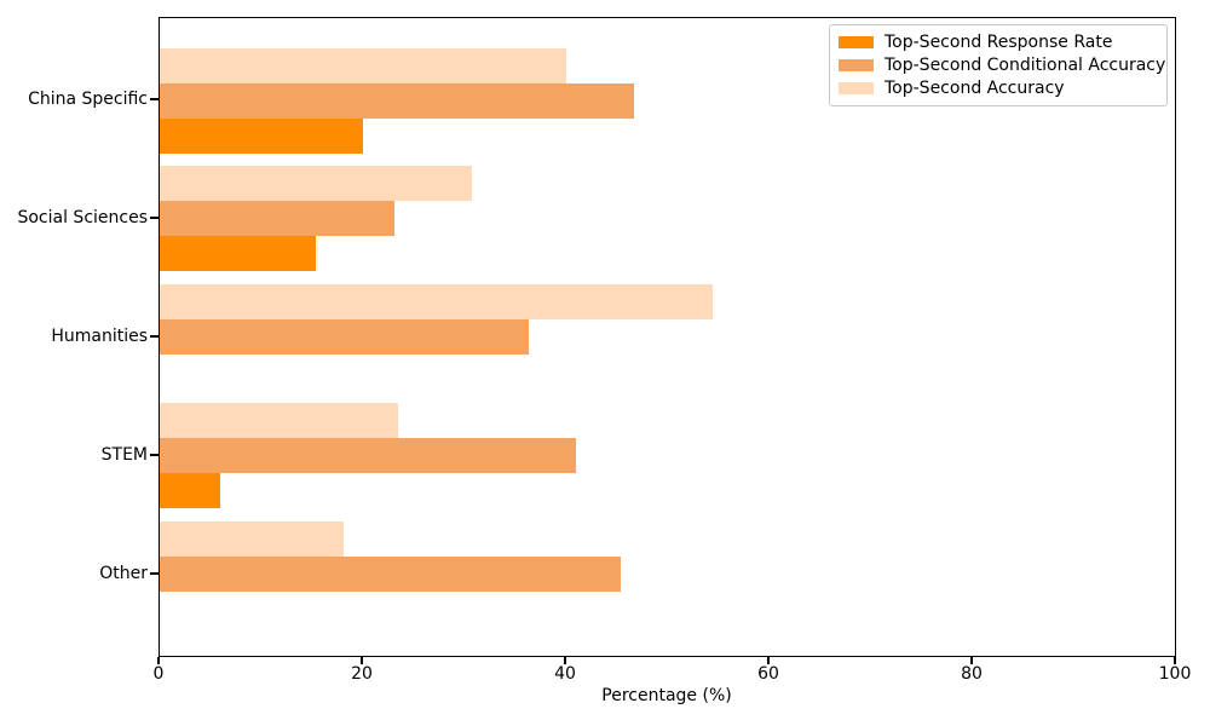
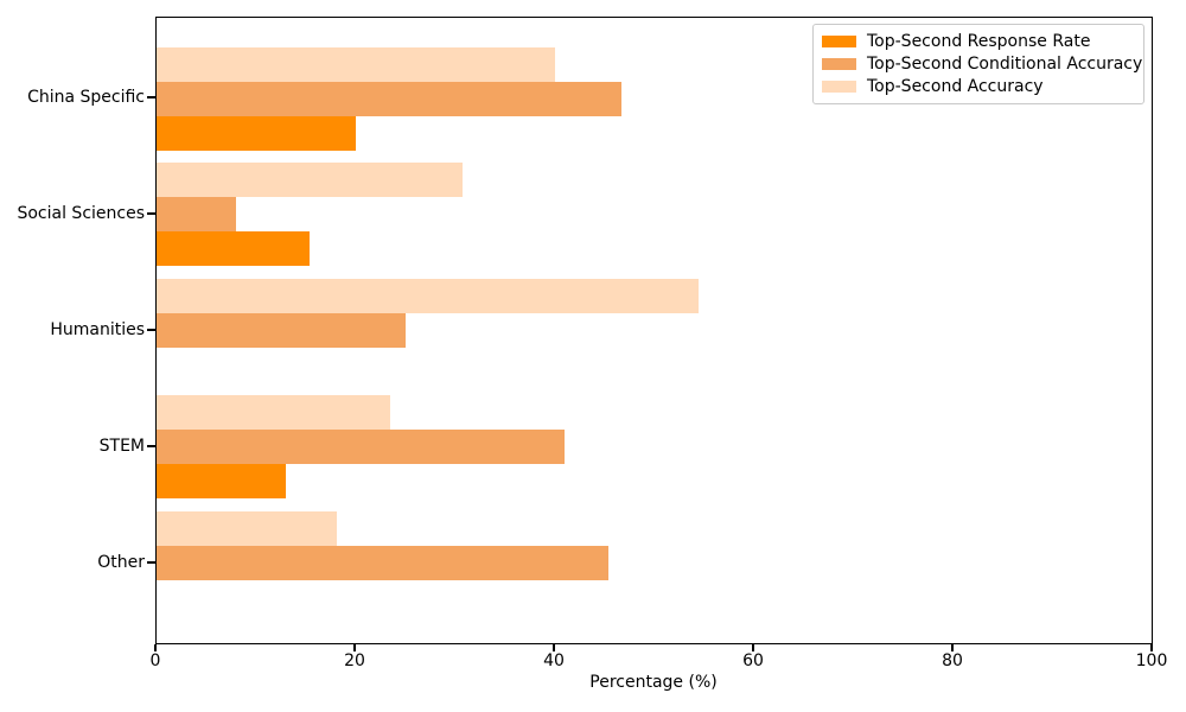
Top-Second Conditional Accuracy/Social Sciences: 23 -> 8
Top-Second Conditional Accuracy/Humanities: 36 -> 25
Top-Second Response Rate/STEM: 6 -> 13
